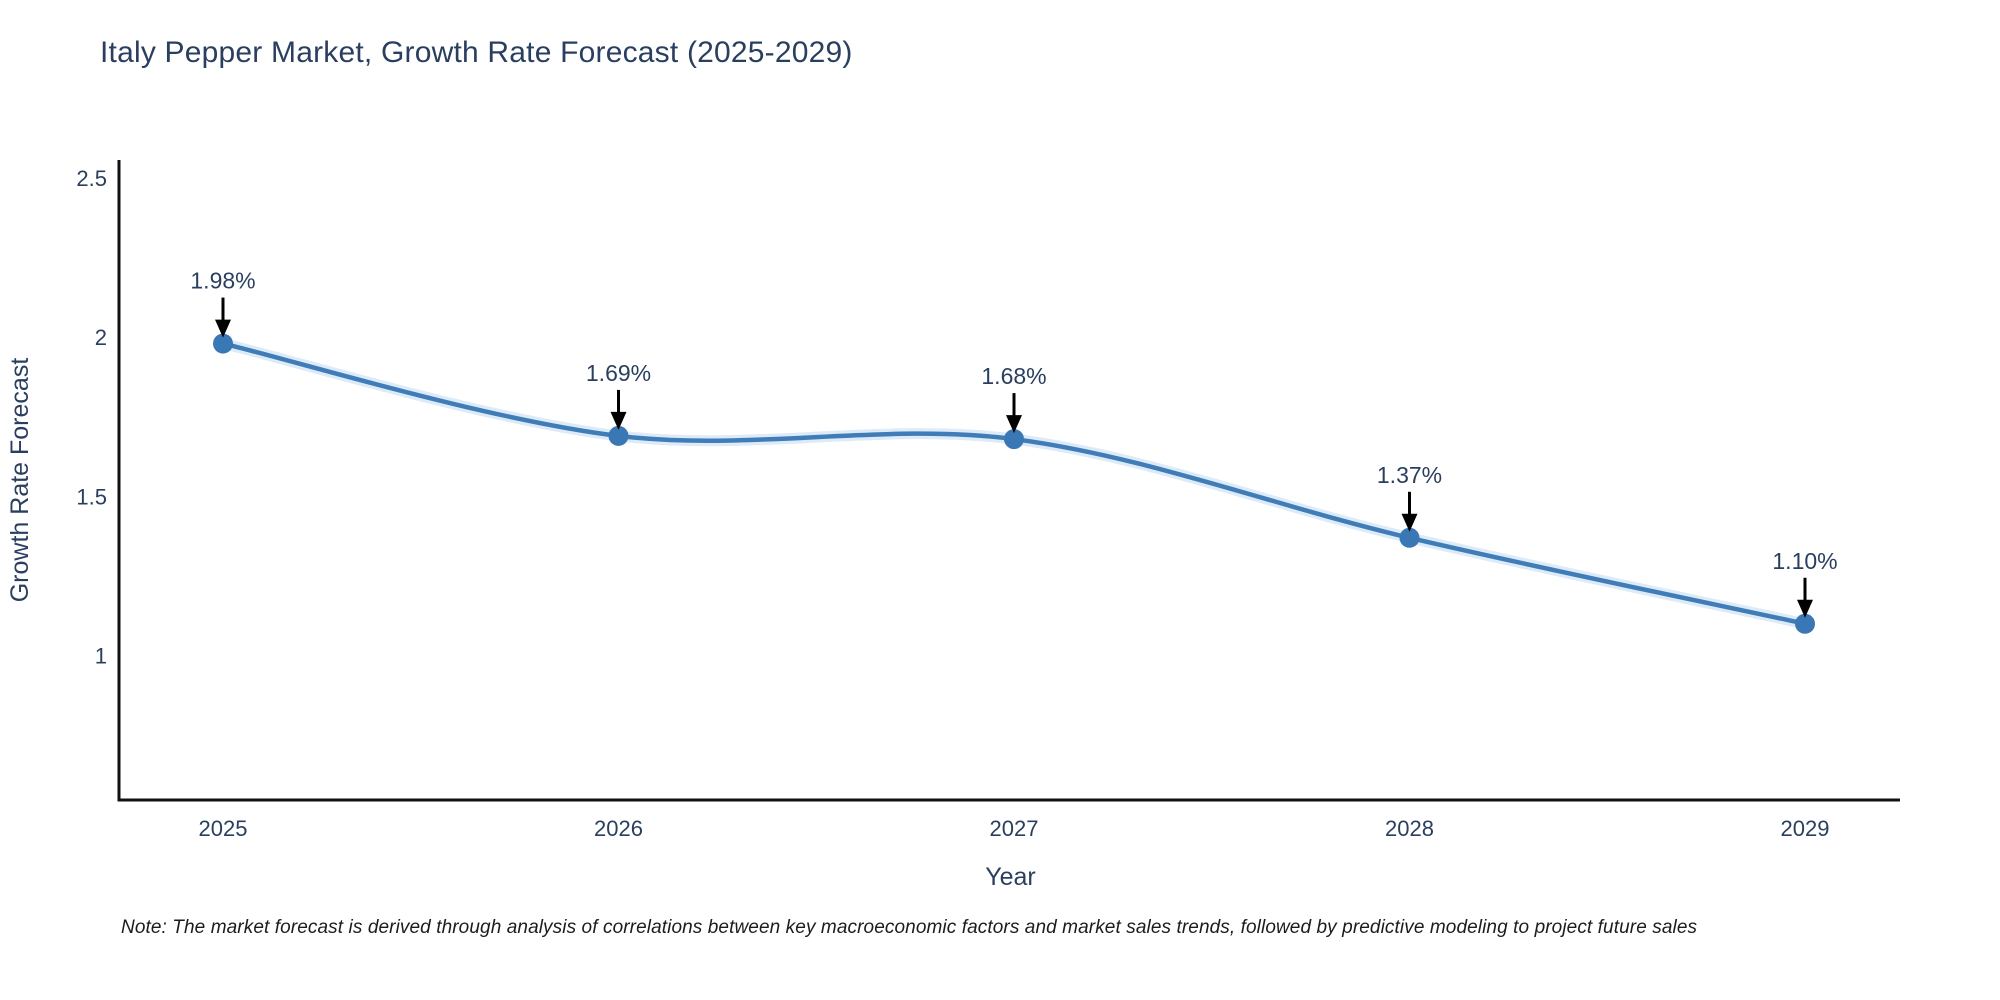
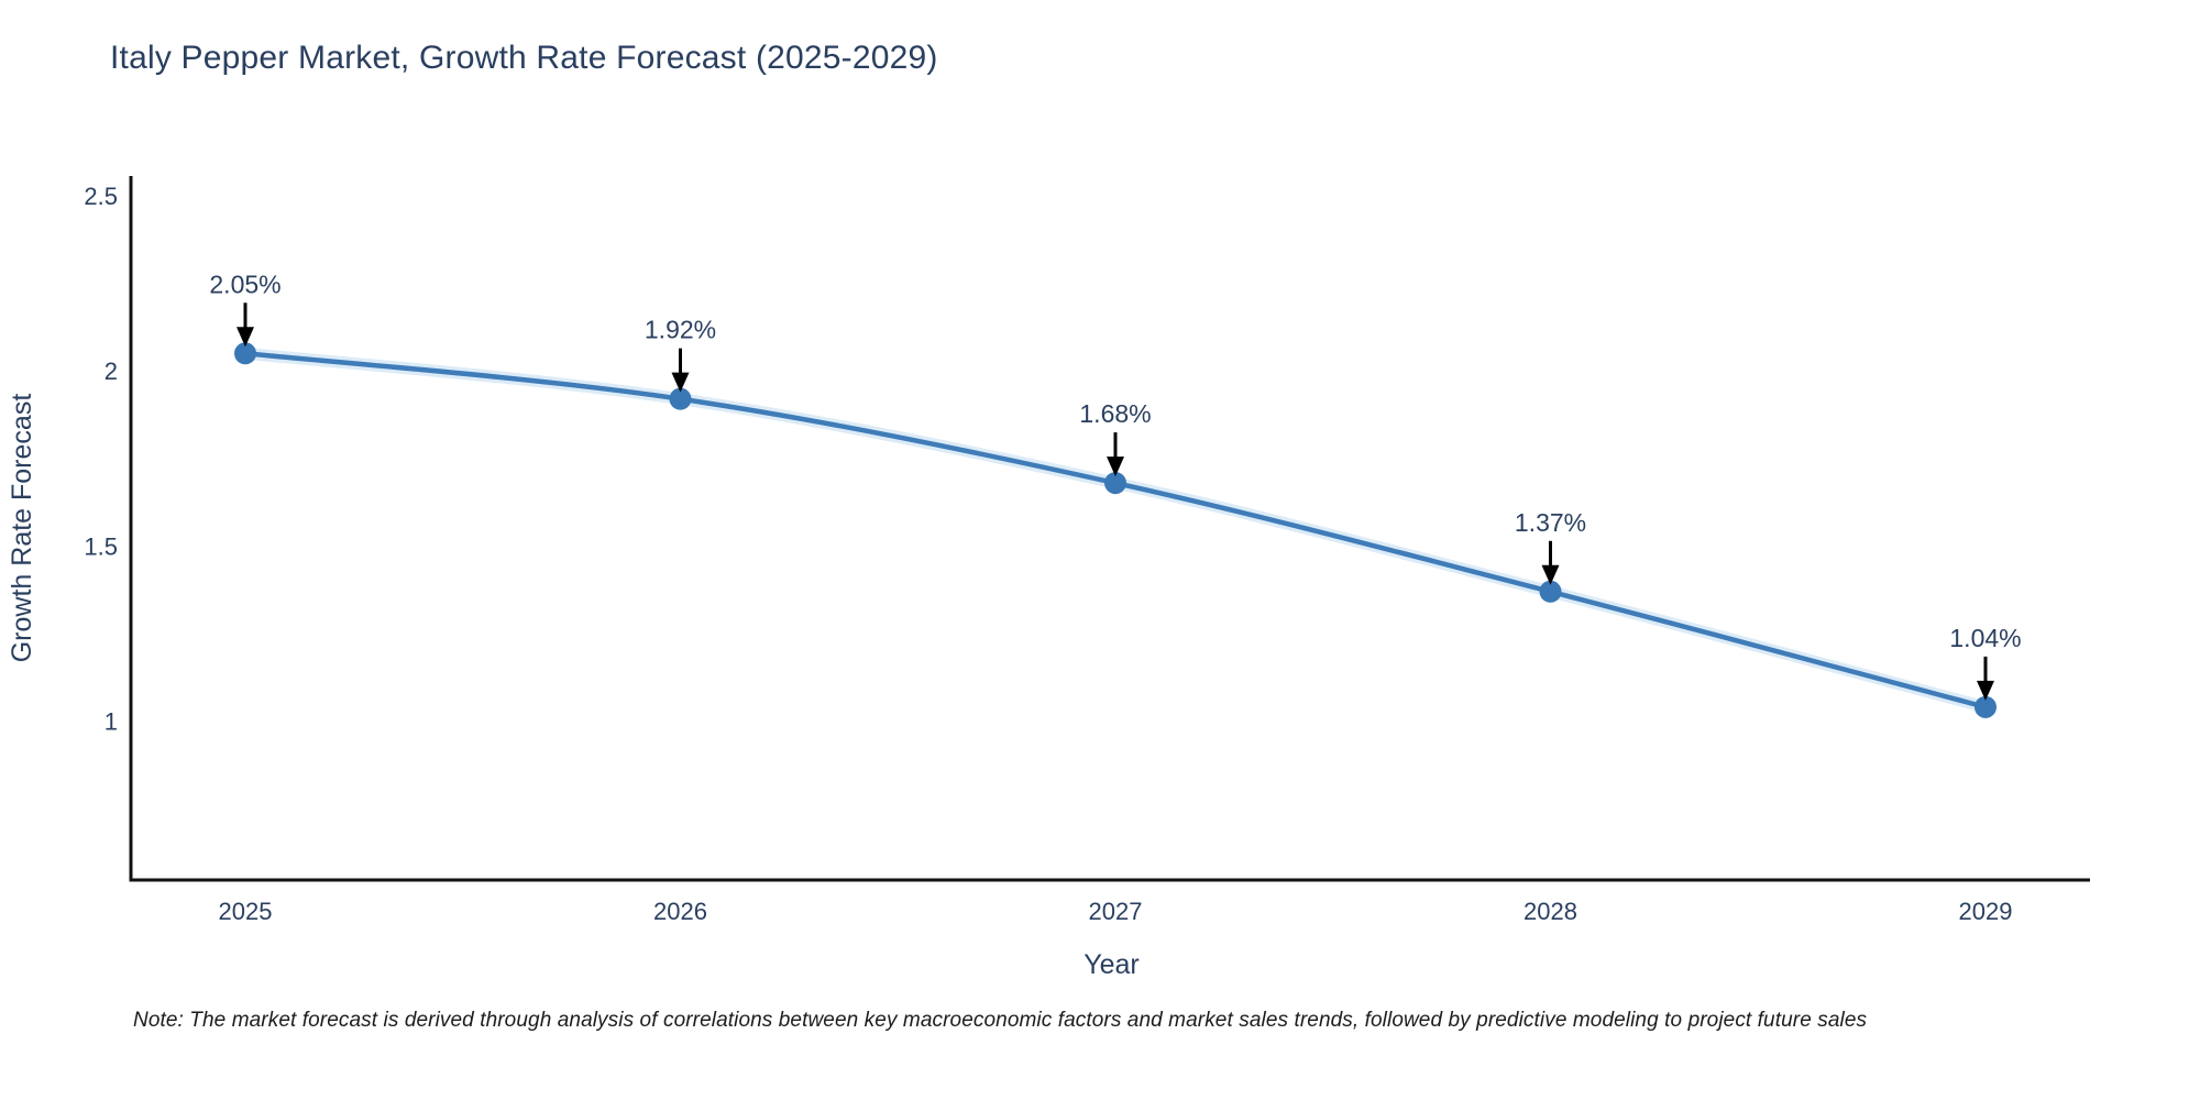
2025: 1.98% -> 2.05%
2026: 1.69% -> 1.92%
2029: 1.10% -> 1.04%
